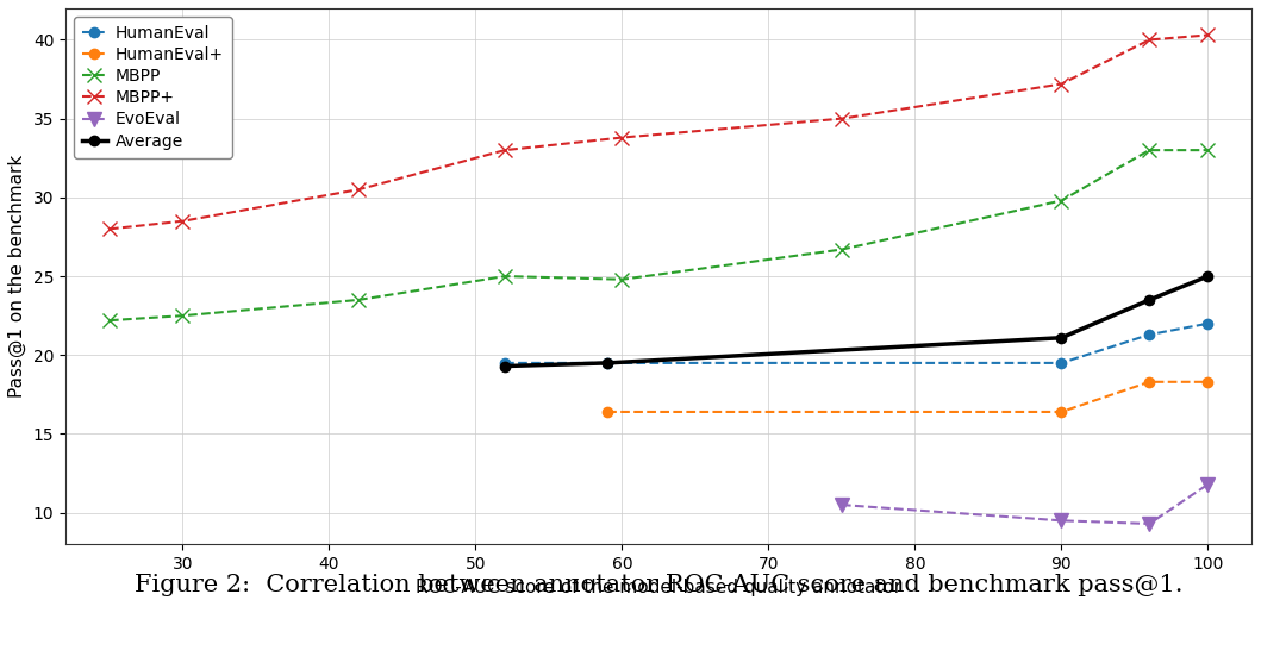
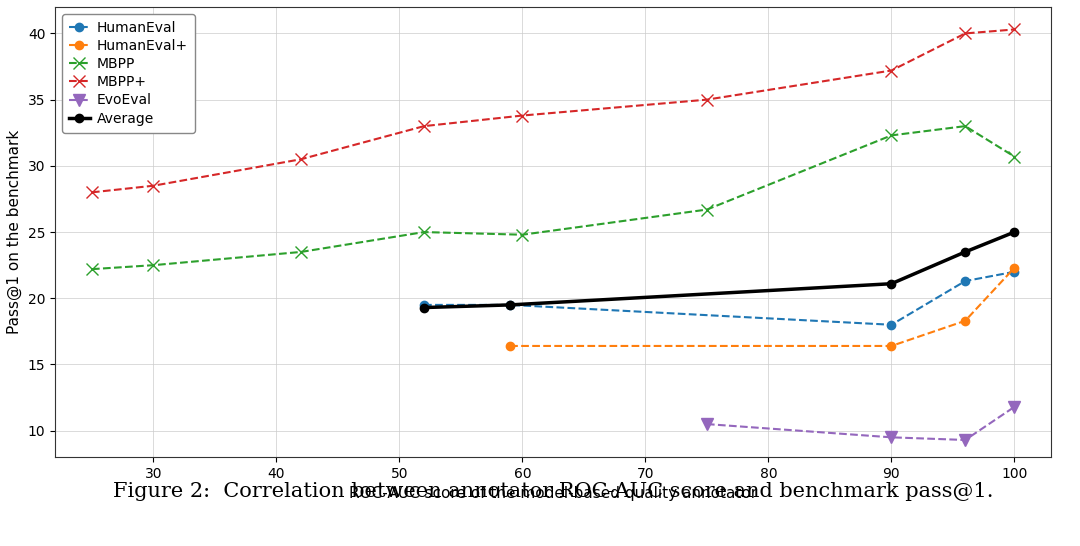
HumanEval/90: 19.5 -> 18.0
MBPP/90: 29.8 -> 32.3
HumanEval+/100: 18.3 -> 22.3
MBPP/100: 33.0 -> 30.7
